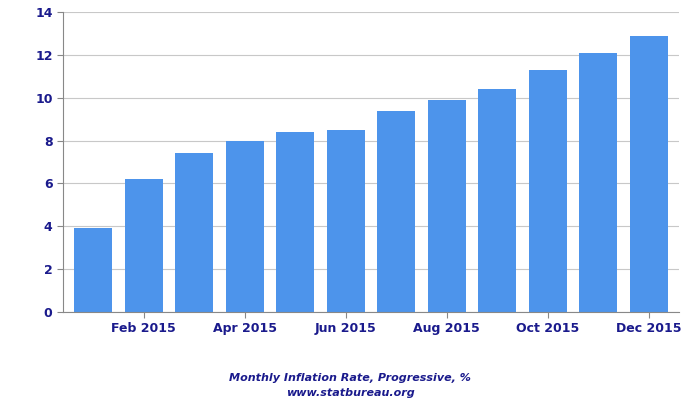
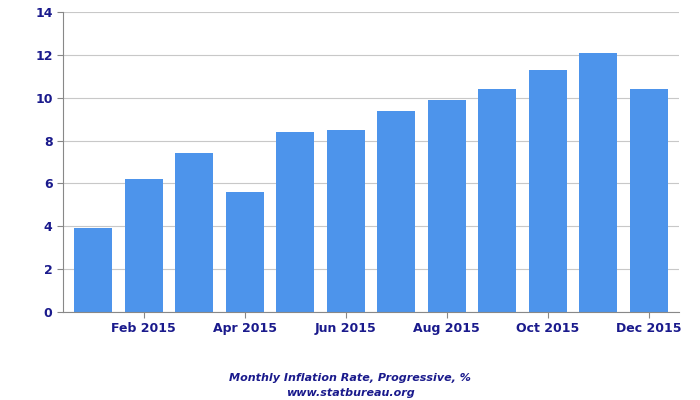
Apr 2015: 8.0 -> 5.6
Dec 2015: 12.9 -> 10.4
